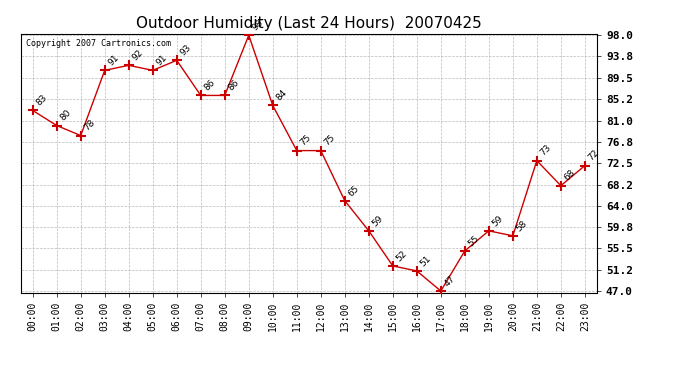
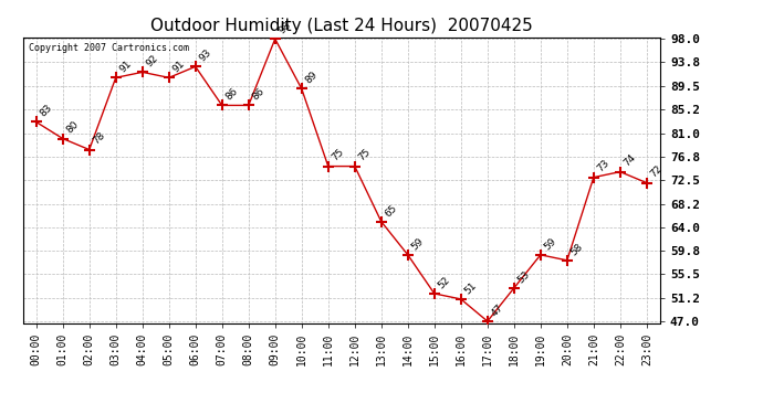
10:00: 84 -> 89
18:00: 55 -> 53
22:00: 68 -> 74
